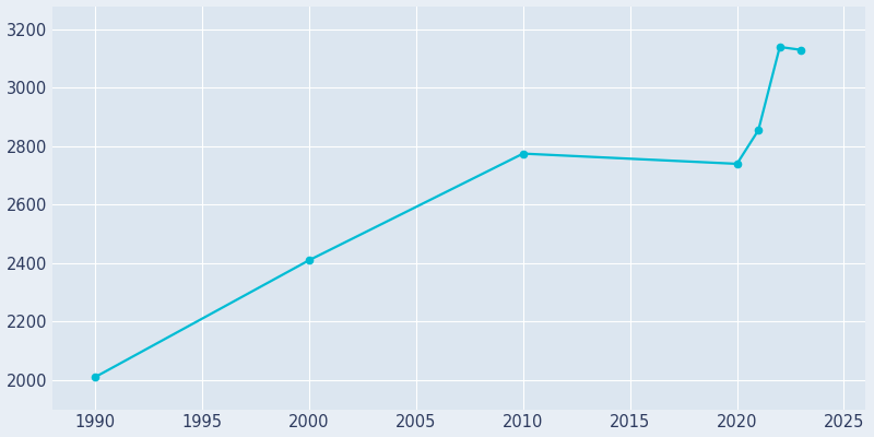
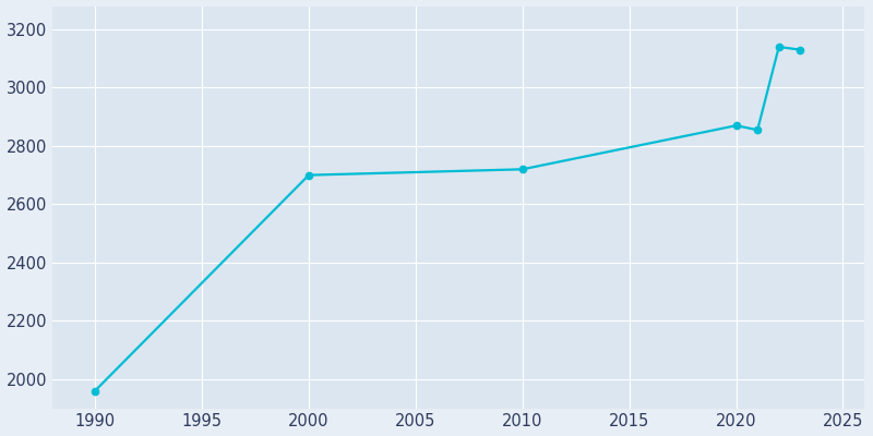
1990: 2010 -> 1960
2000: 2410 -> 2700
2010: 2775 -> 2720
2020: 2740 -> 2870
